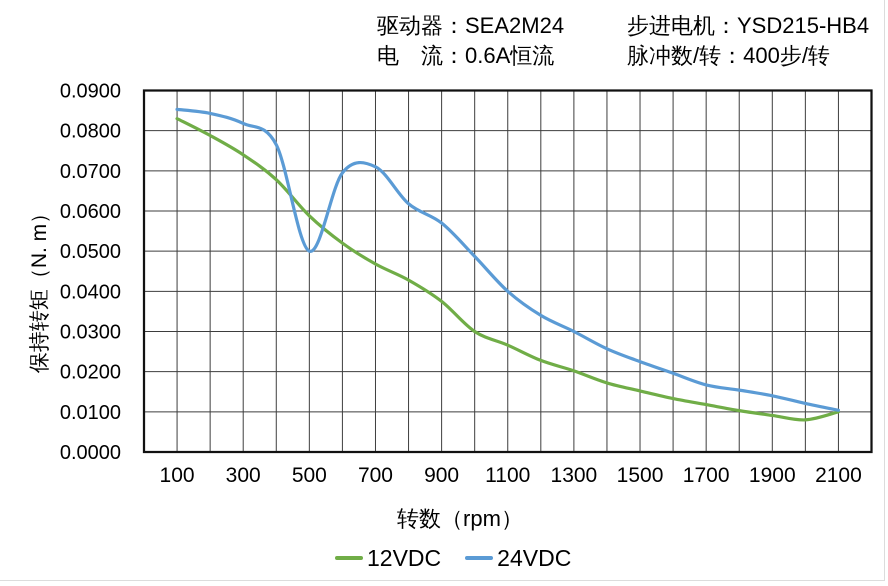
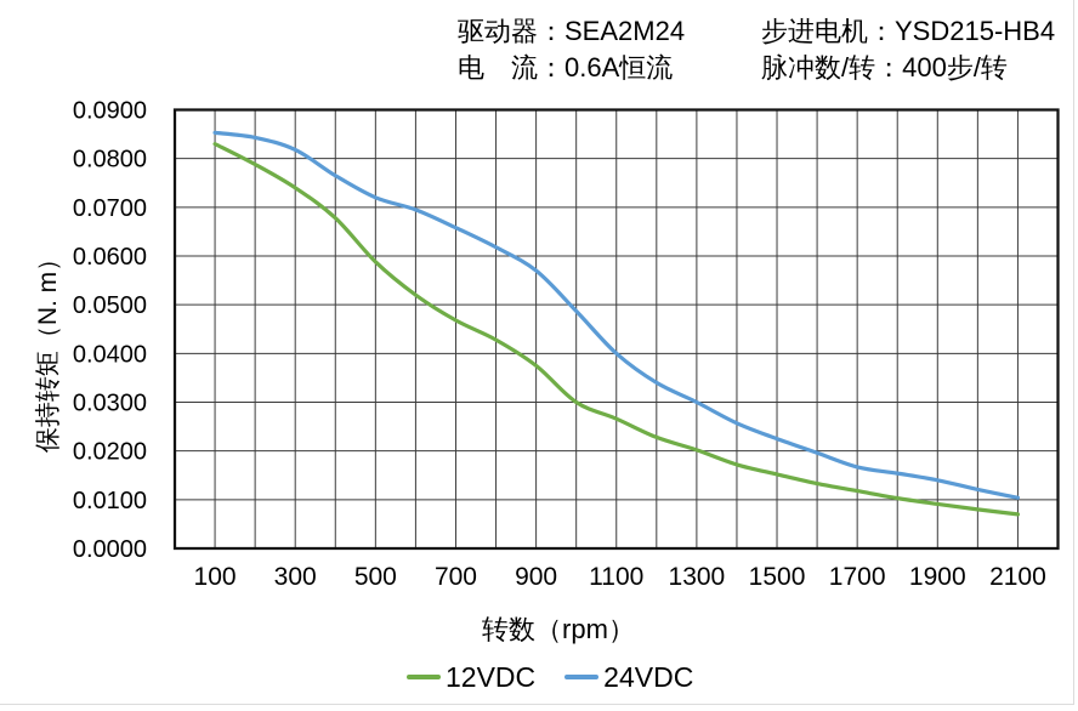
24VDC/500: 0.050 -> 0.072
24VDC/700: 0.071 -> 0.066
12VDC/2100: 0.010 -> 0.007
